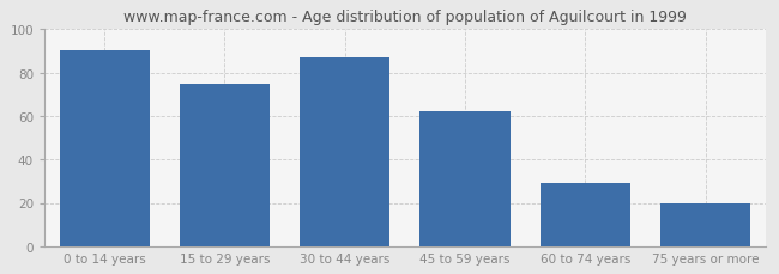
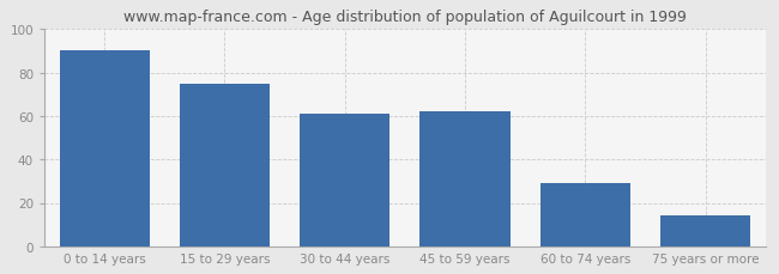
30 to 44 years: 87 -> 61
75 years or more: 20 -> 14
